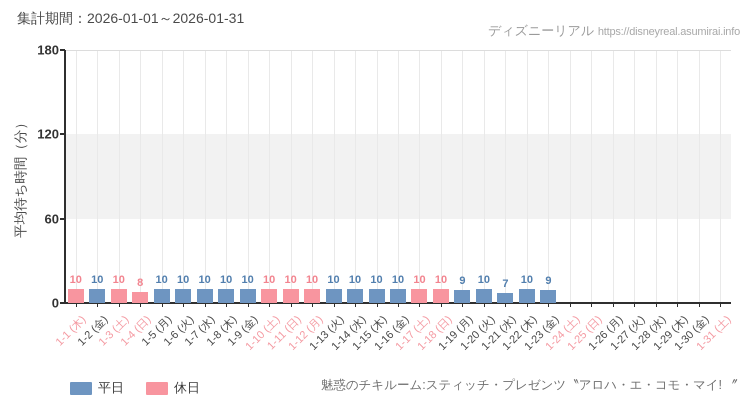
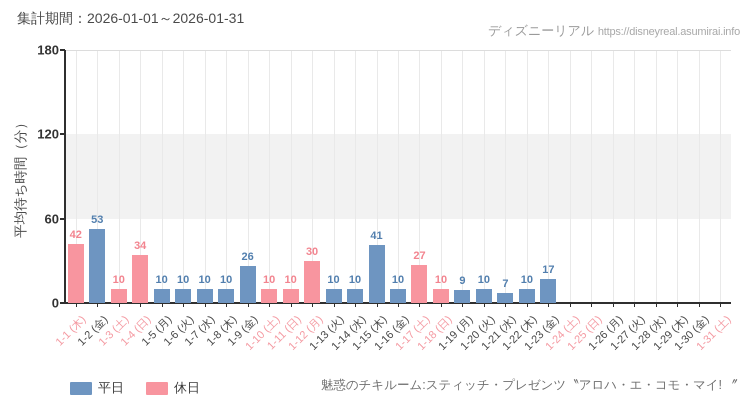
1-1 (木): 10 -> 42
1-2 (金): 10 -> 53
1-4 (日): 8 -> 34
1-9 (金): 10 -> 26
1-12 (月): 10 -> 30
1-15 (木): 10 -> 41
1-17 (土): 10 -> 27
1-23 (金): 9 -> 17
